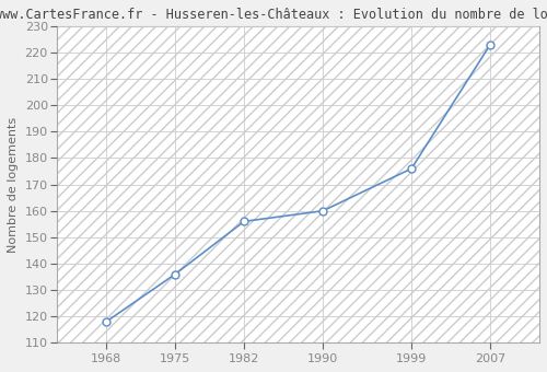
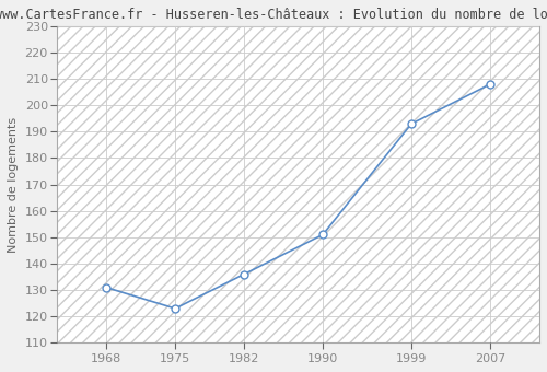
1968: 118 -> 131
1975: 136 -> 123
1982: 156 -> 136
1990: 160 -> 151
1999: 176 -> 193
2007: 223 -> 208
